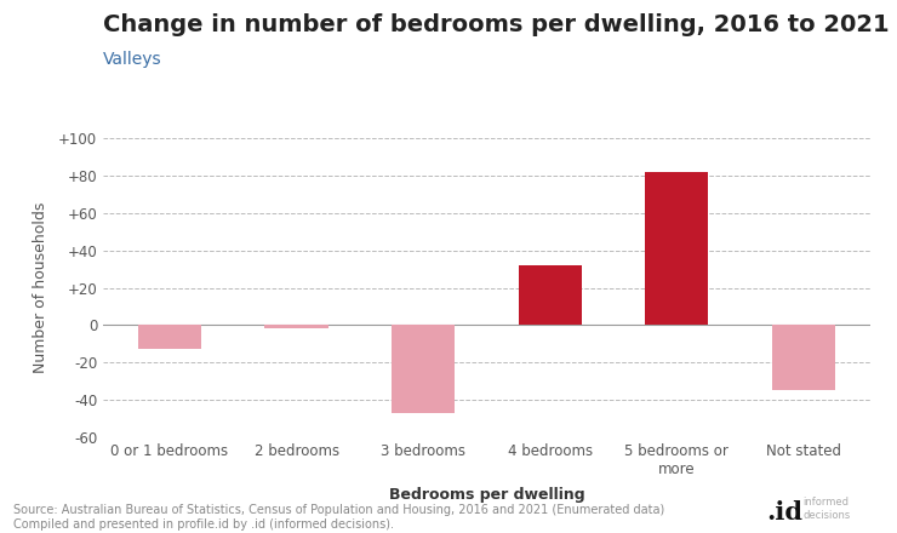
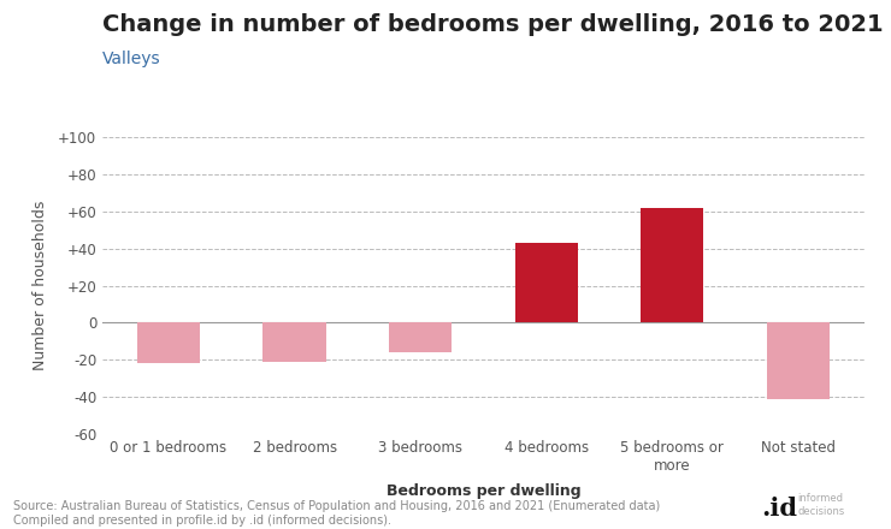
0 or 1 bedrooms: -13 -> -22
2 bedrooms: -2 -> -21
3 bedrooms: -47 -> -16
4 bedrooms: 32 -> 43
5 bedrooms or more: 82 -> 62
Not stated: -35 -> -41
